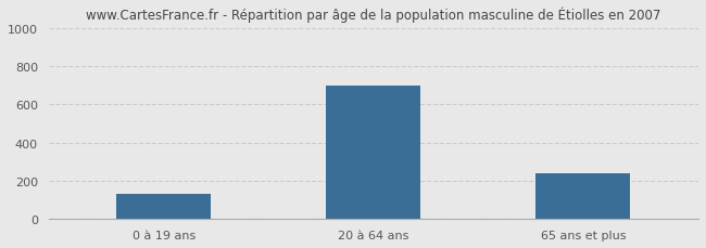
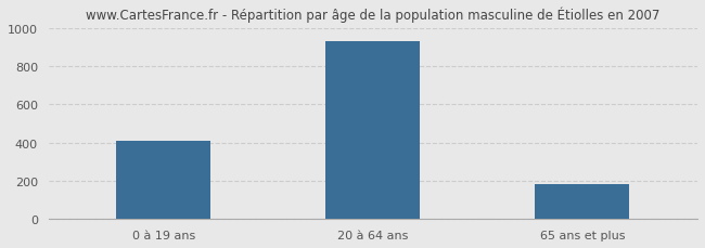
0 à 19 ans: 130 -> 410
20 à 64 ans: 700 -> 930
65 ans et plus: 240 -> 180
